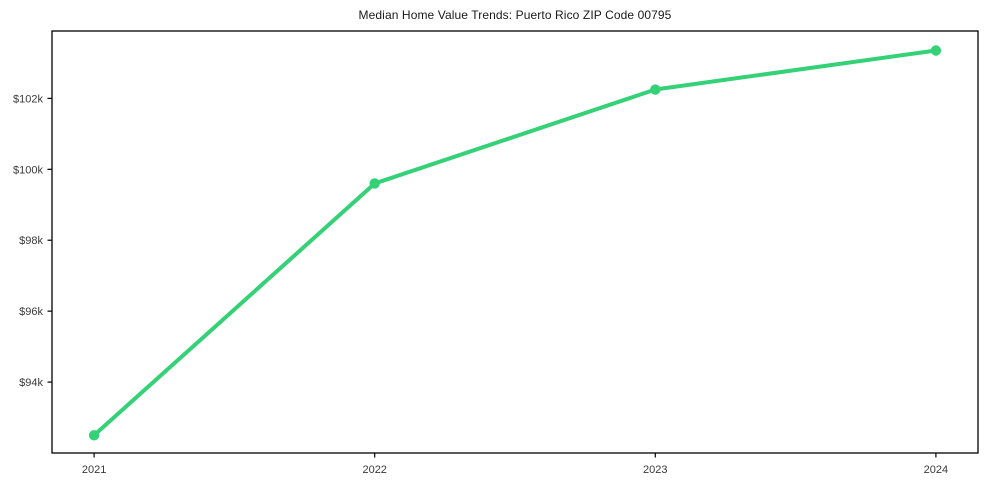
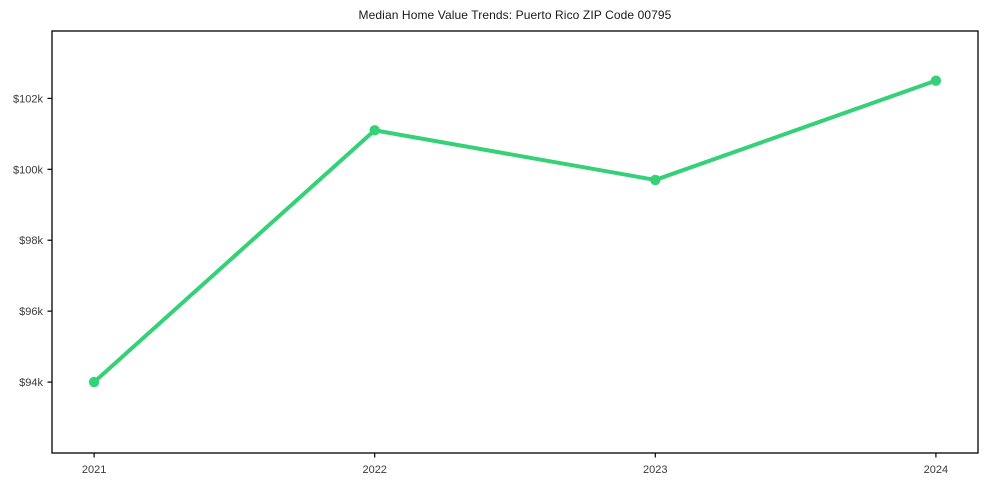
2021: $92.5k -> $94.0k
2022: $99.6k -> $101.1k
2023: $102.2k -> $99.7k
2024: $103.4k -> $102.5k
